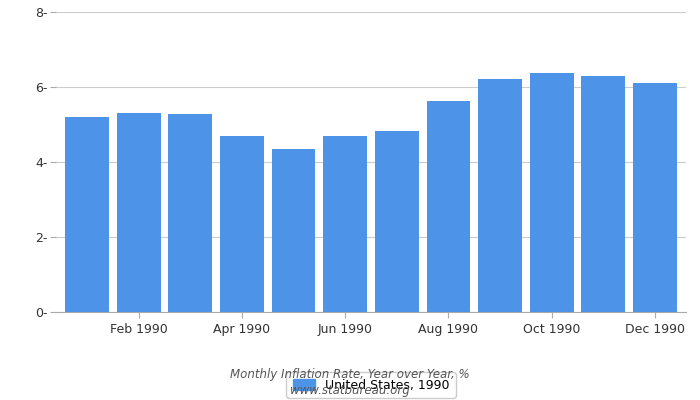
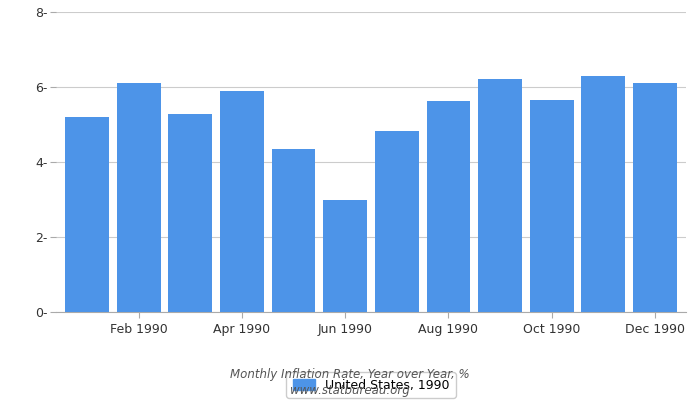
Feb 1990: 5.31- -> 6.10-
Apr 1990: 4.69- -> 5.90-
Jun 1990: 4.69- -> 3.00-
Oct 1990: 6.38- -> 5.65-
